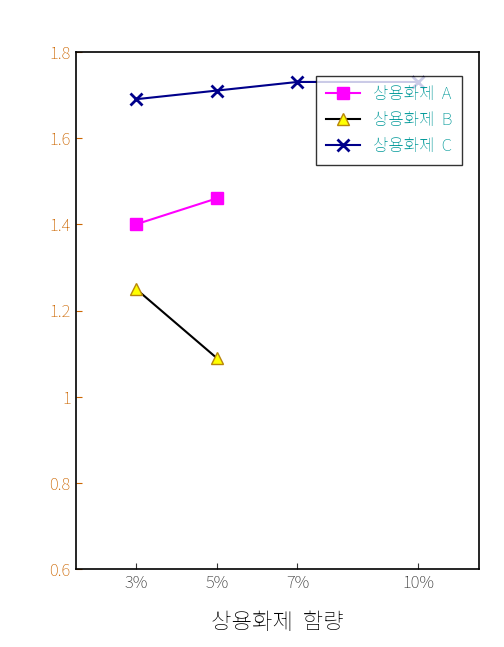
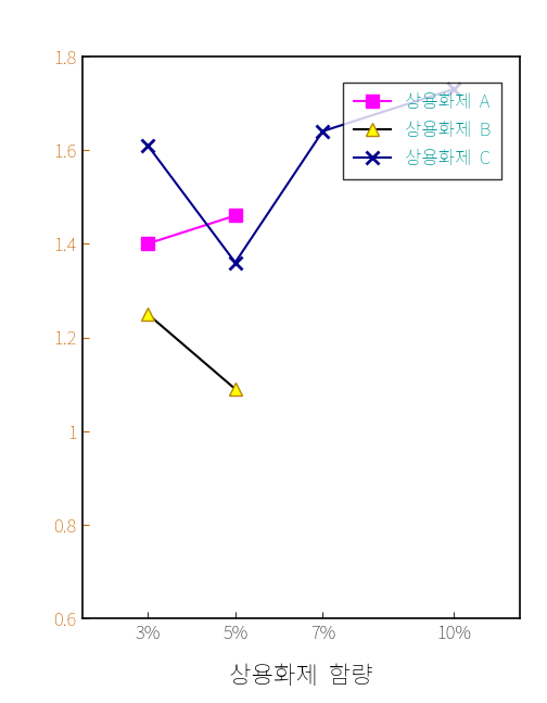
3%: 1.69 -> 1.61
5%: 1.71 -> 1.36
7%: 1.73 -> 1.64
